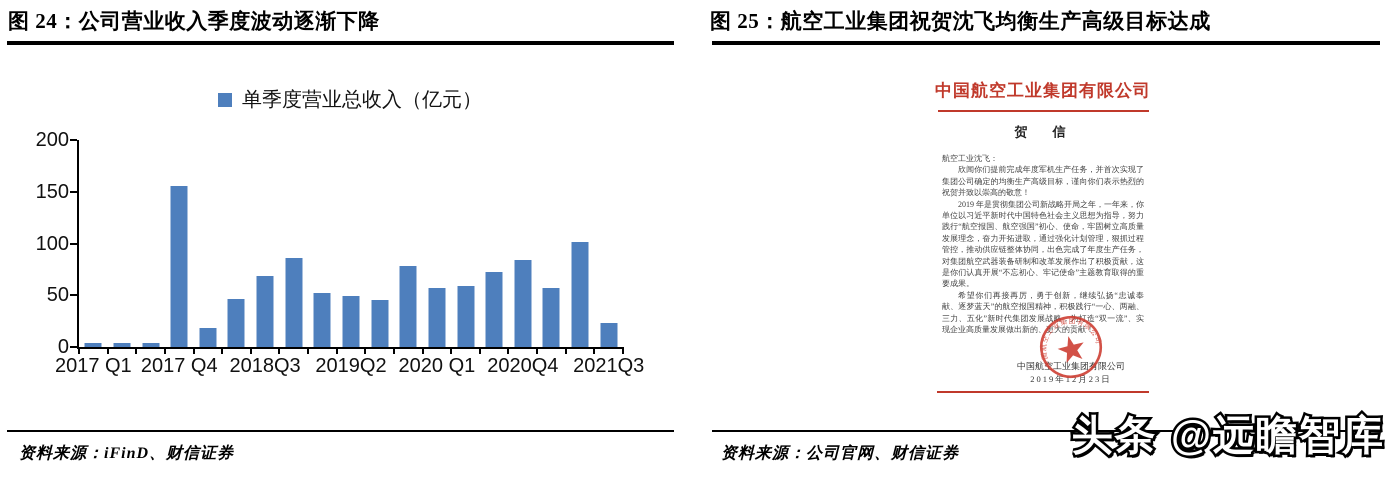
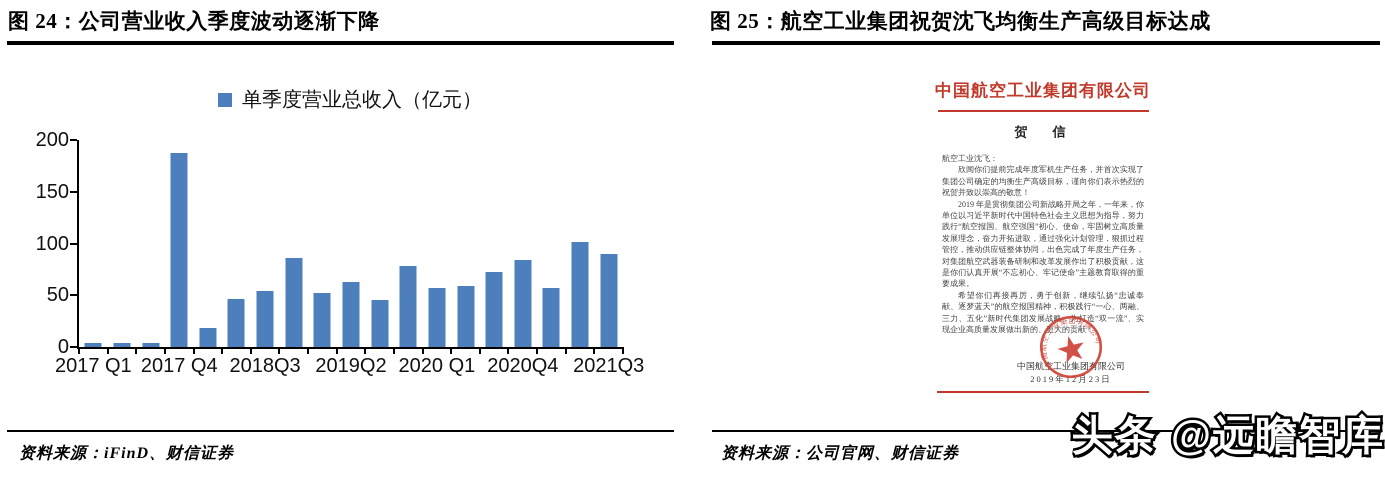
2017Q4: 156 -> 187
2018Q3: 69 -> 54
2019Q2: 49 -> 63
2021Q3: 23 -> 90
